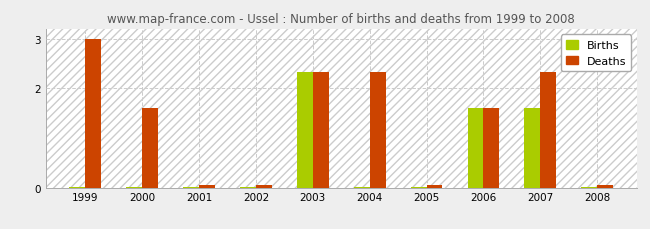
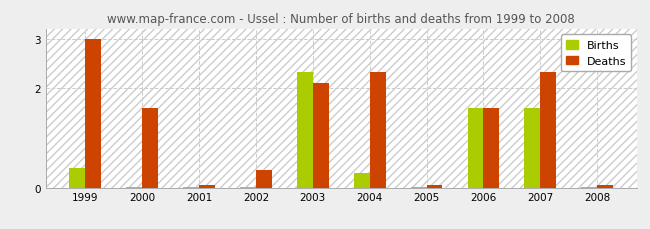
Births/1999: 0.02 -> 0.40
Deaths/2002: 0.05 -> 0.35
Deaths/2003: 2.33 -> 2.10
Births/2004: 0.02 -> 0.30
